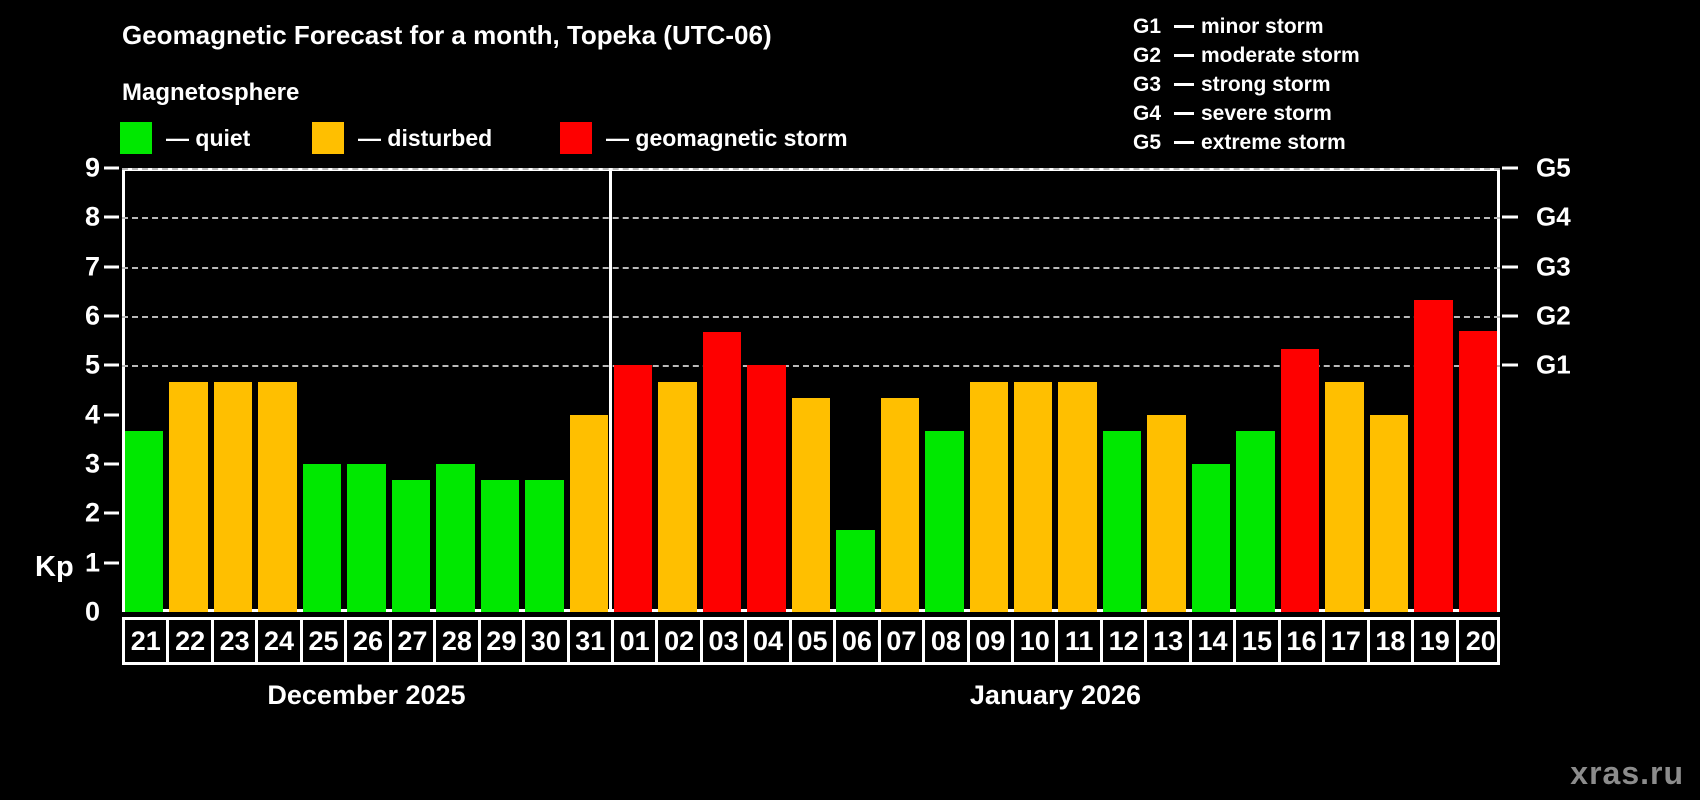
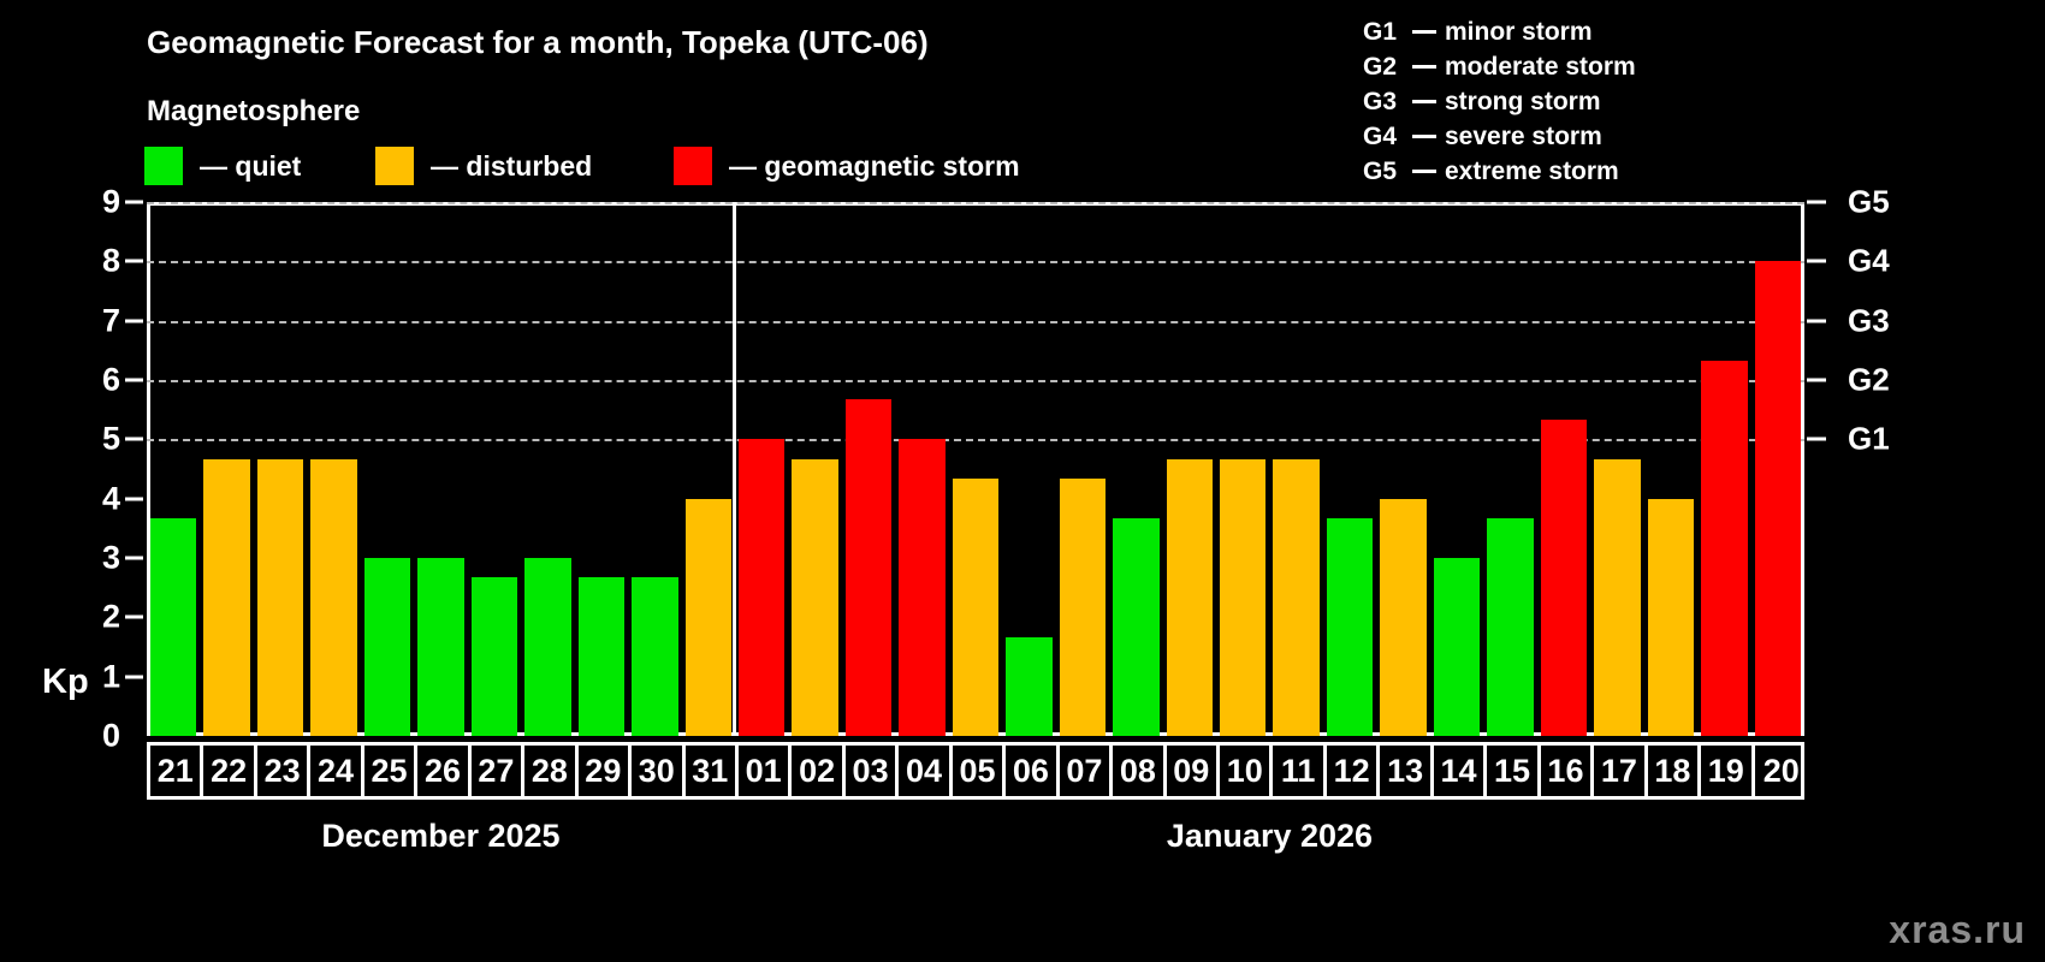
20: 5.7 -> 8.0
